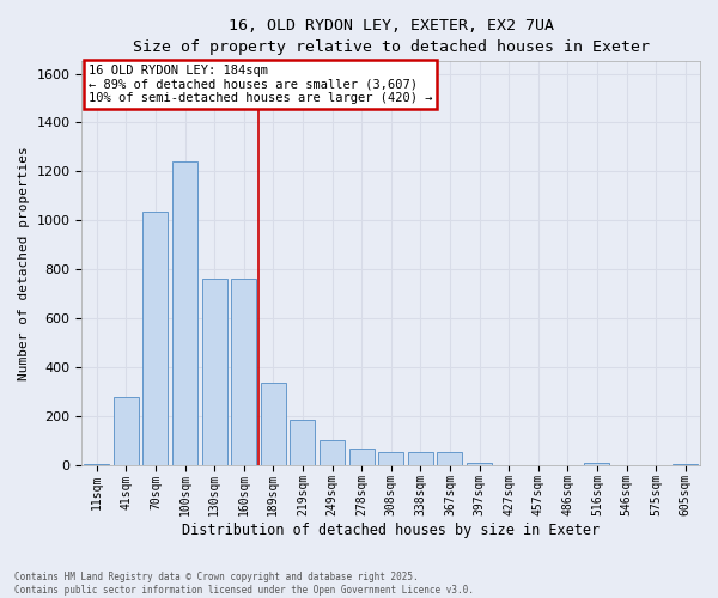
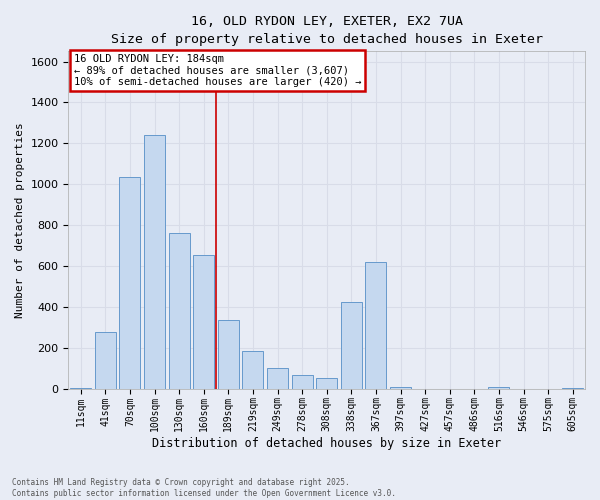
160sqm: 760 -> 655
338sqm: 50 -> 425
367sqm: 50 -> 620
